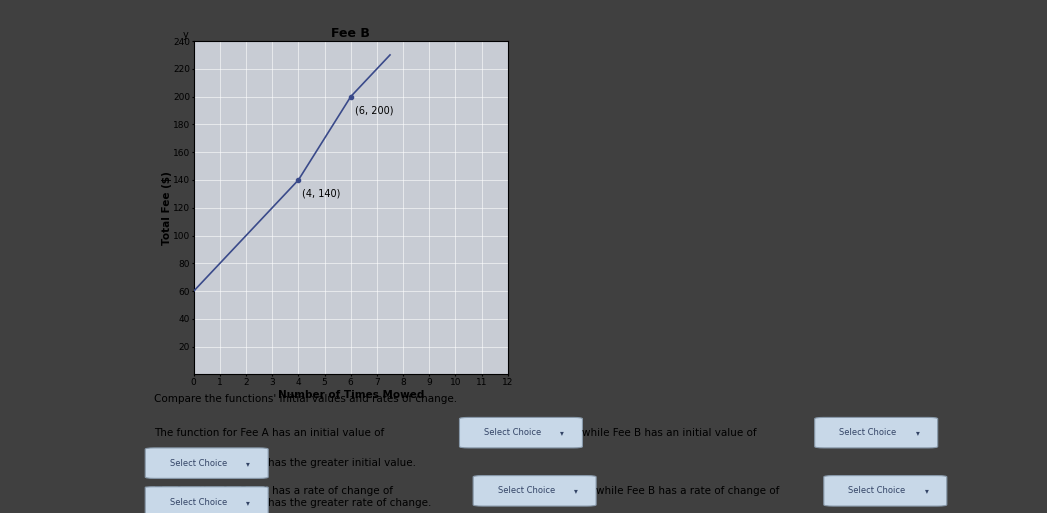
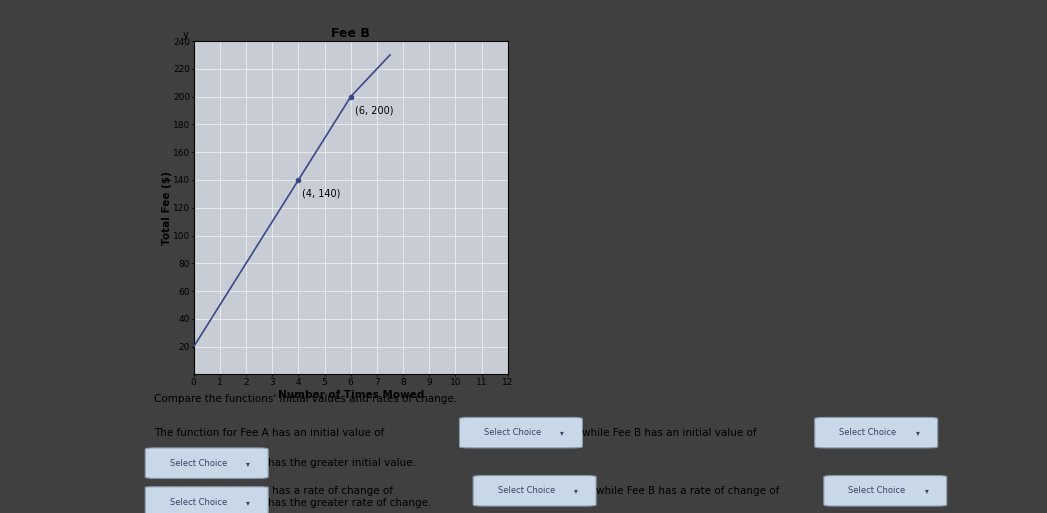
0: 60 -> 20
